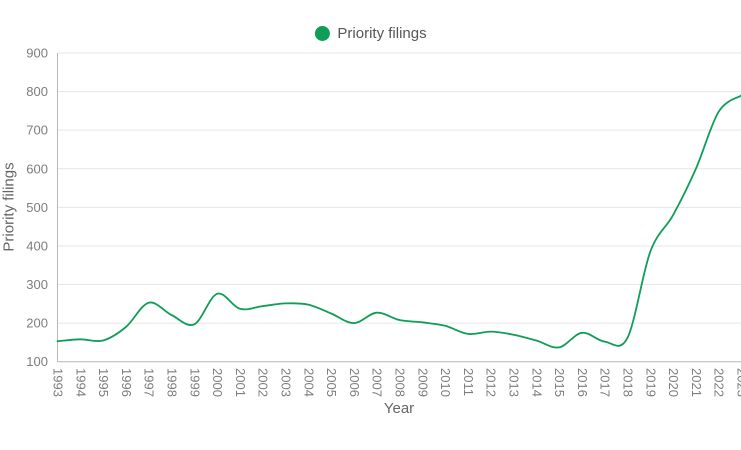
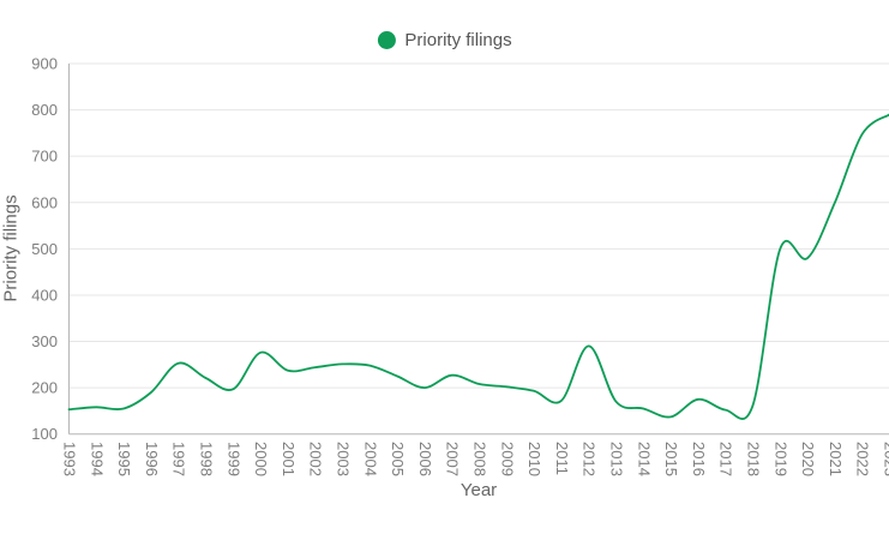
2012: 180 -> 290
2019: 380 -> 500
